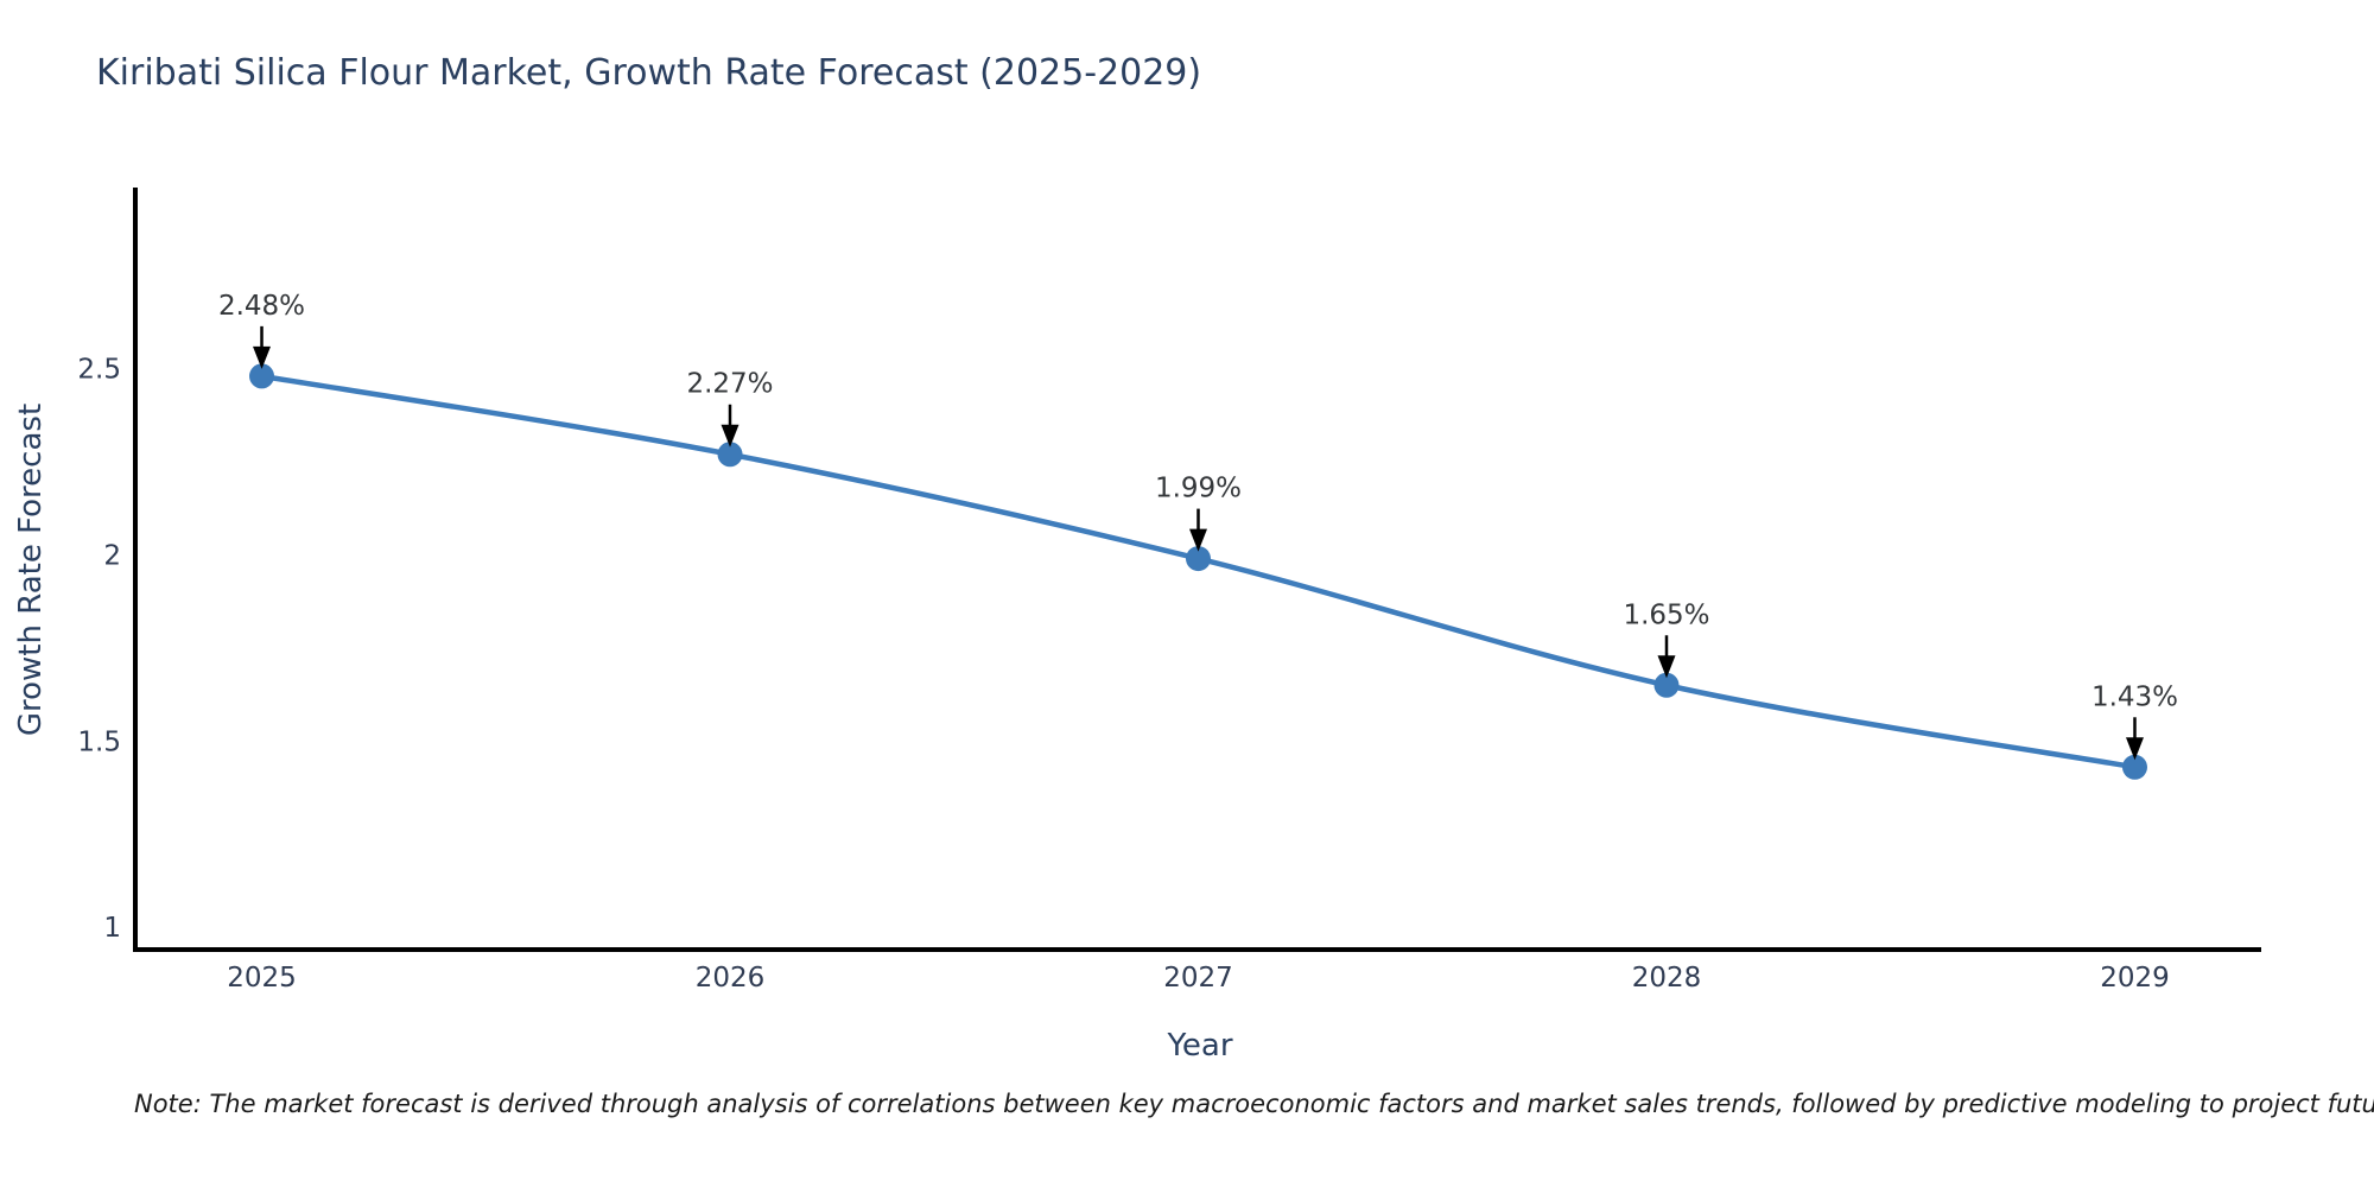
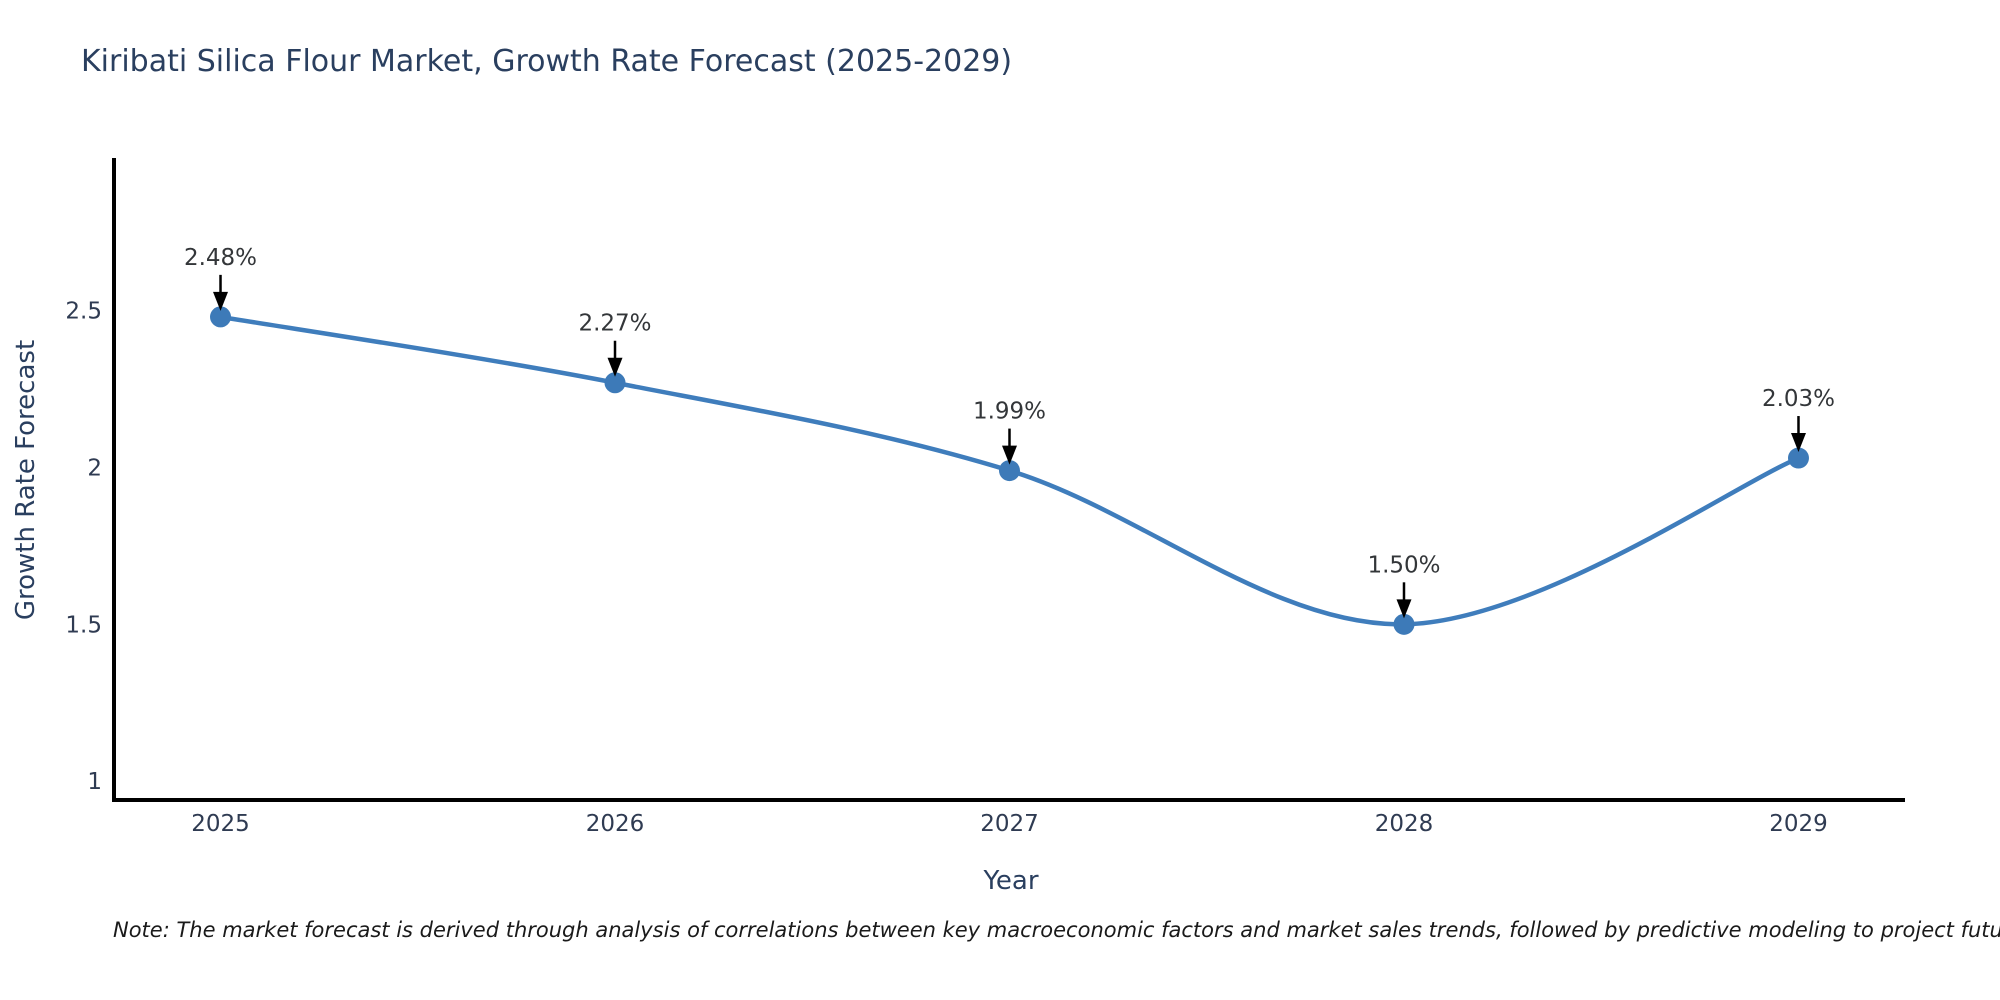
2028: 1.65% -> 1.50%
2029: 1.43% -> 2.03%
